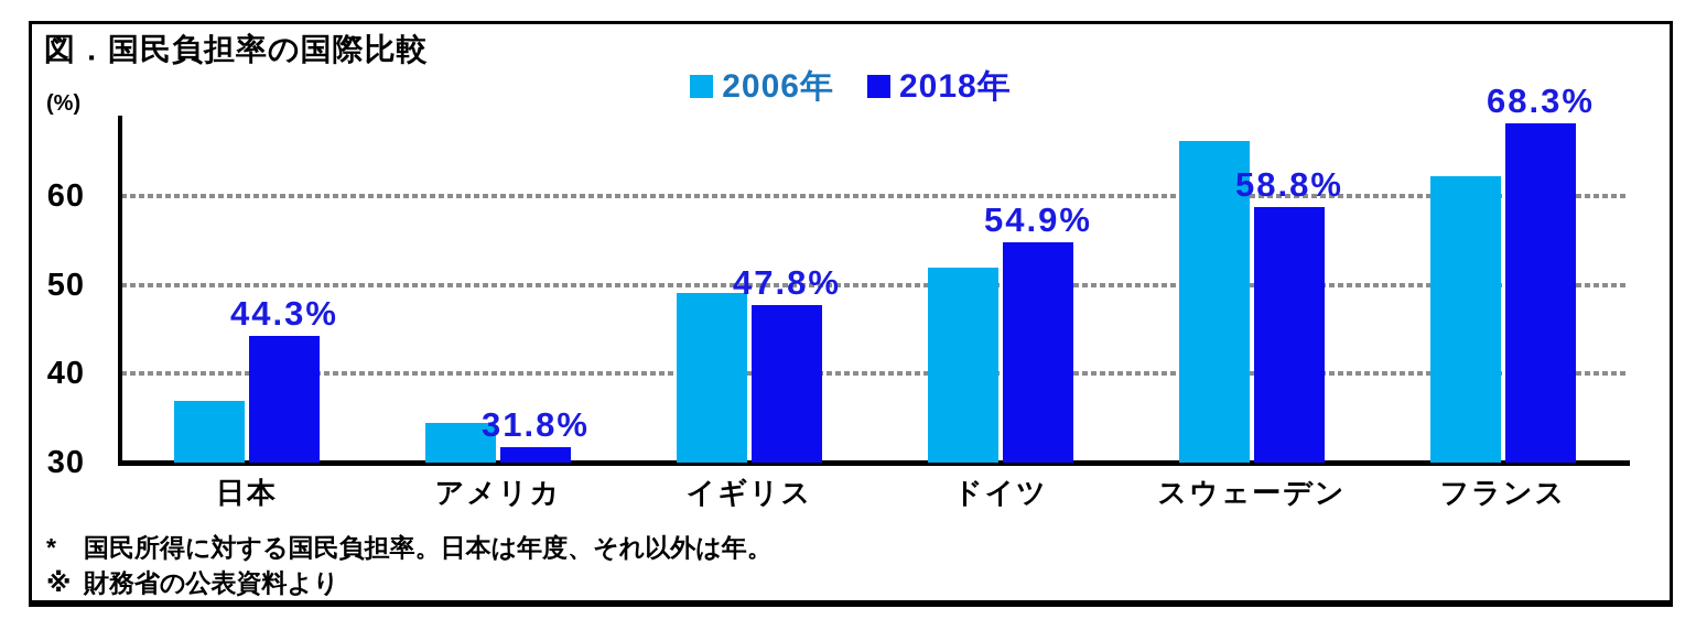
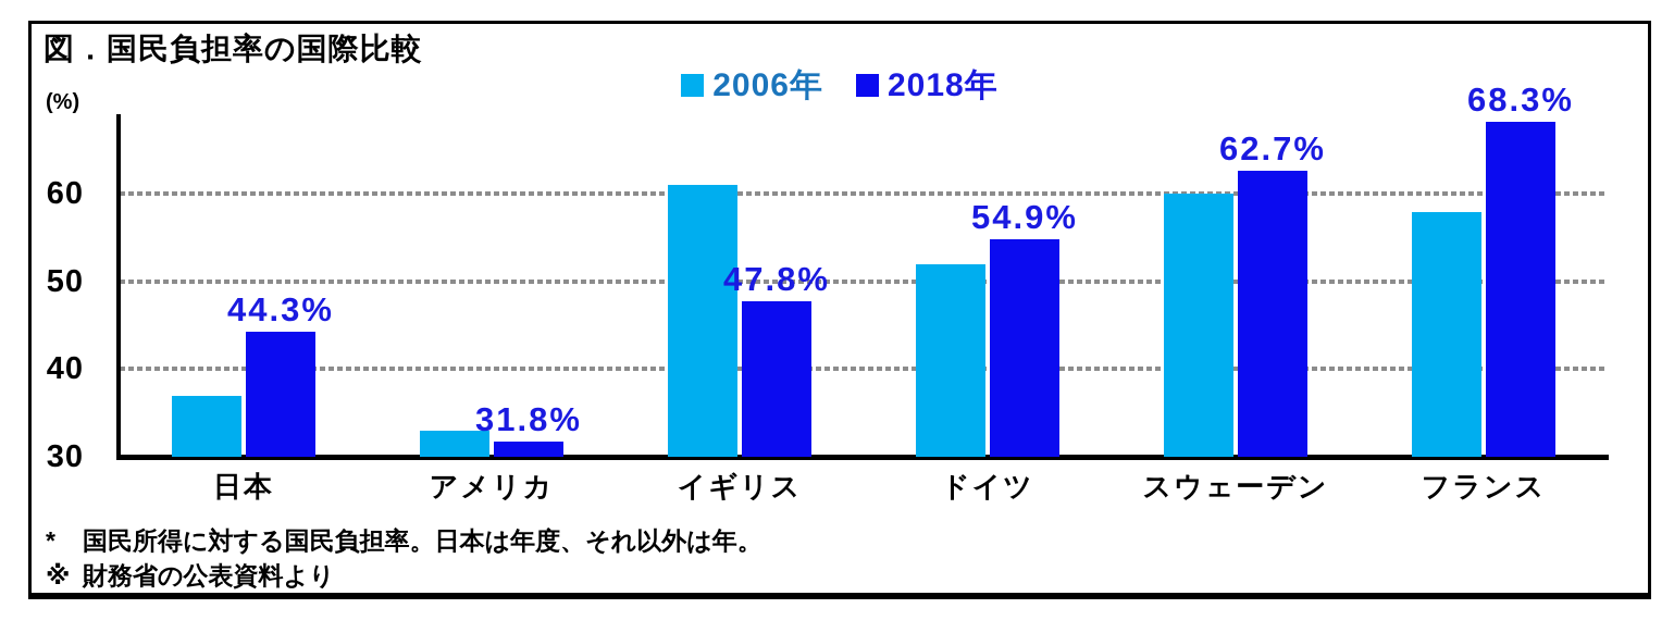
2006年/アメリカ: 34 -> 33
2006年/イギリス: 49 -> 61
2006年/スウェーデン: 66 -> 60
2018年/スウェーデン: 58.8% -> 62.7%
2006年/フランス: 62 -> 58
